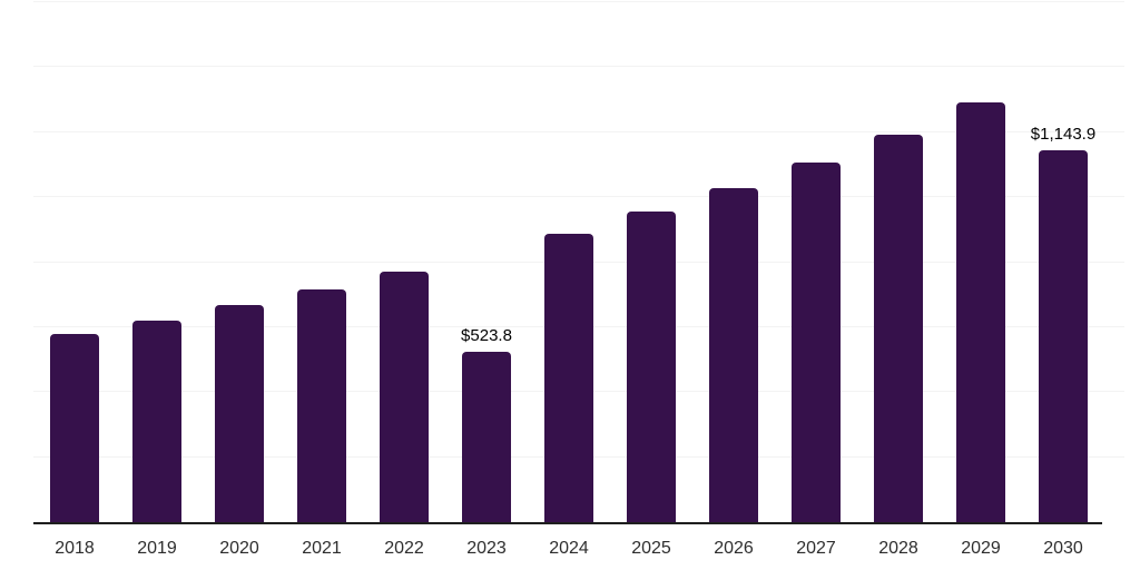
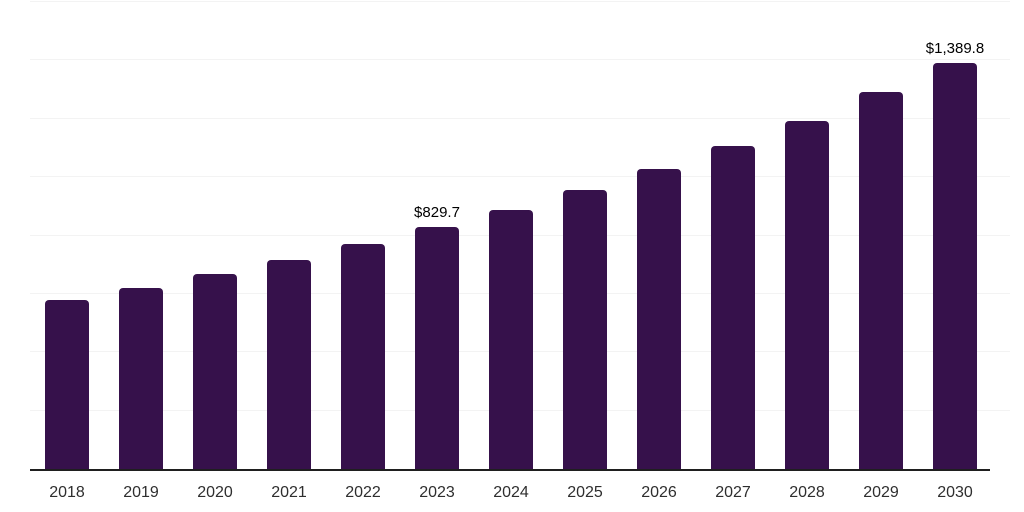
2023: $523.8 -> $829.7
2030: $1,143.9 -> $1,389.8
